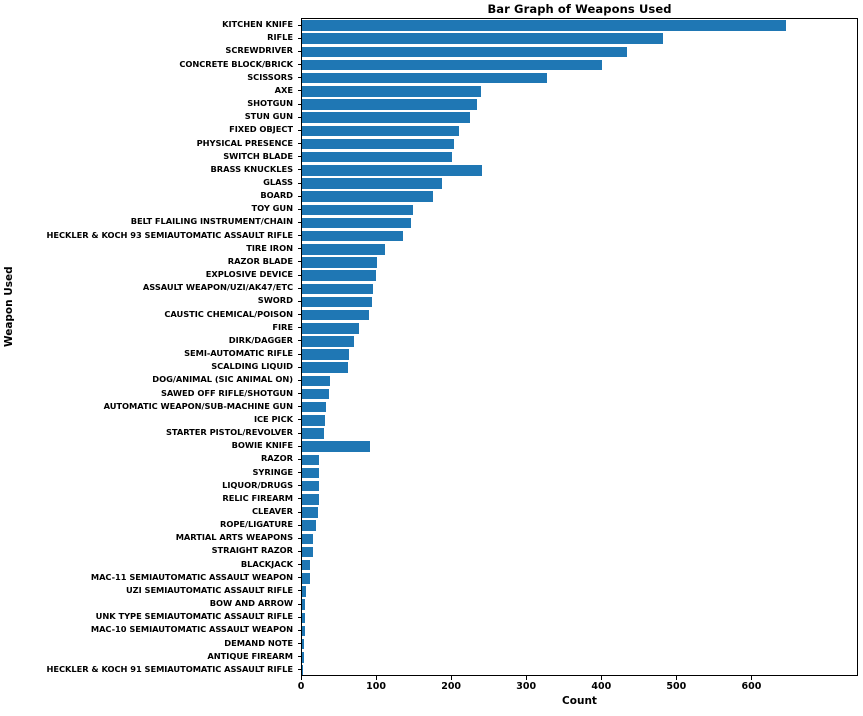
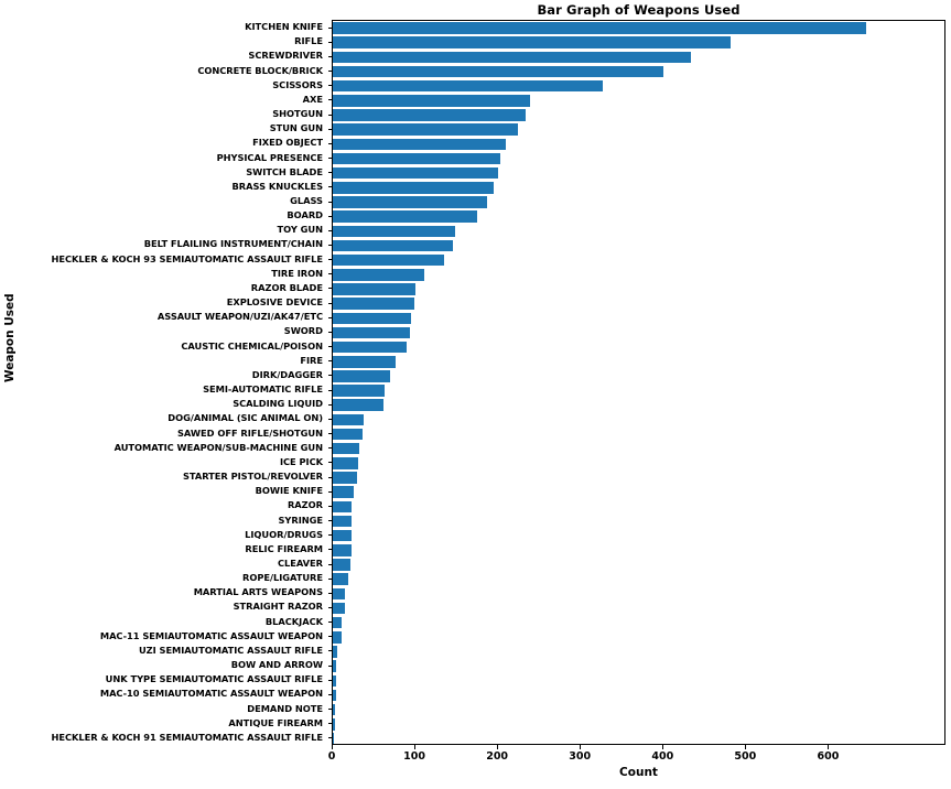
BRASS KNUCKLES: 240 -> 200
BOWIE KNIFE: 90 -> 20
